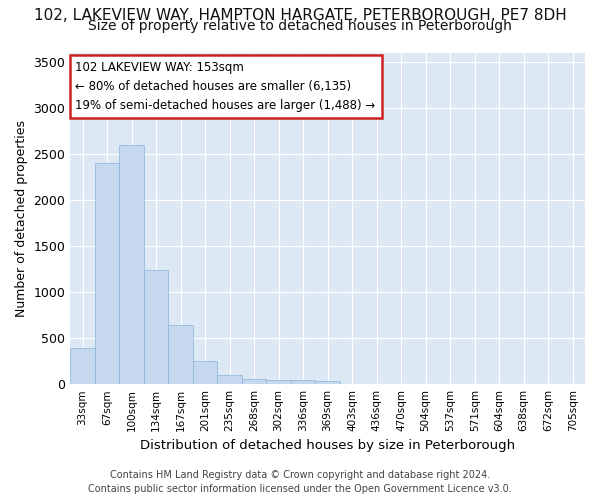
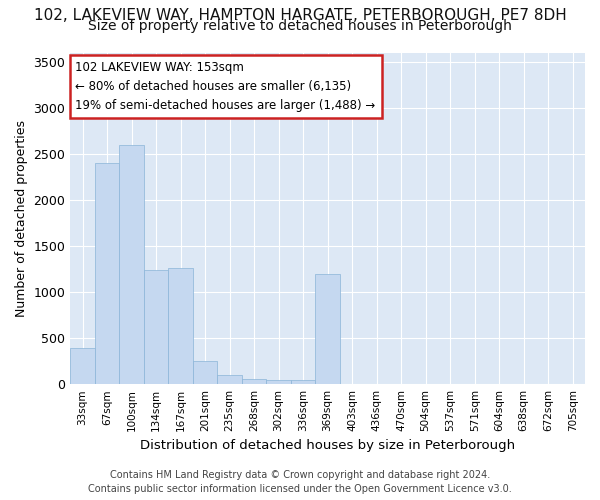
167sqm: 640 -> 1260
369sqm: 30 -> 1200
